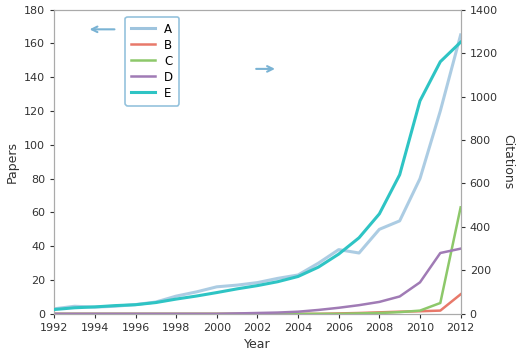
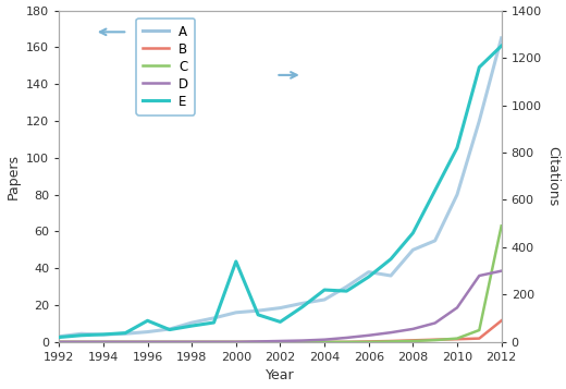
E/1996: 42 -> 90
E/2000: 98 -> 340
E/2002: 130 -> 85
E/2004: 172 -> 220
E/2010: 980 -> 820
